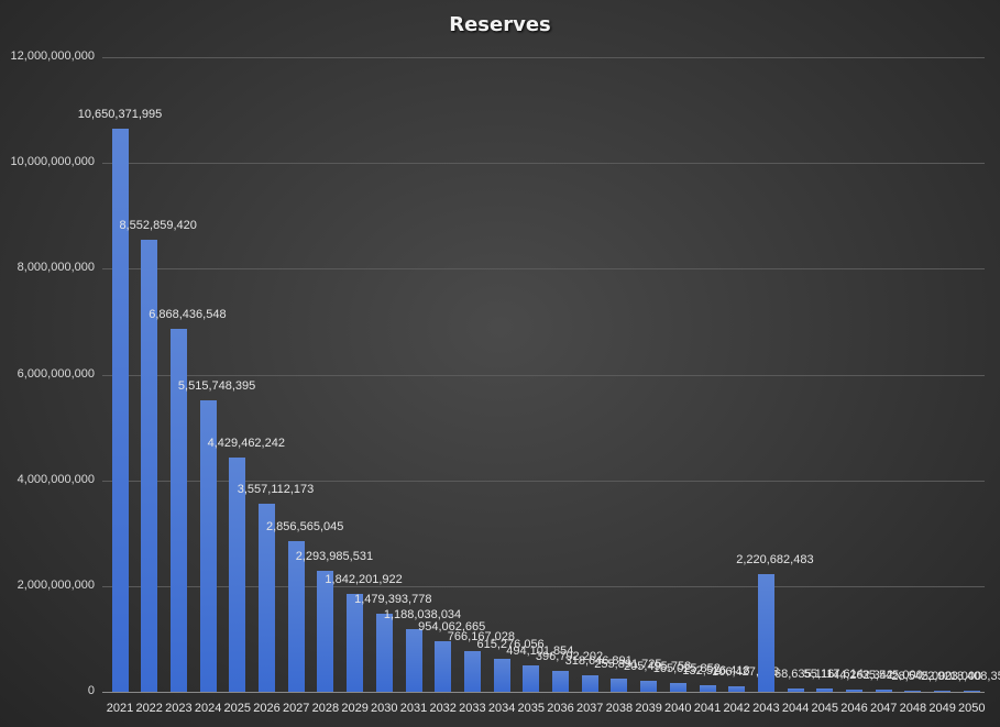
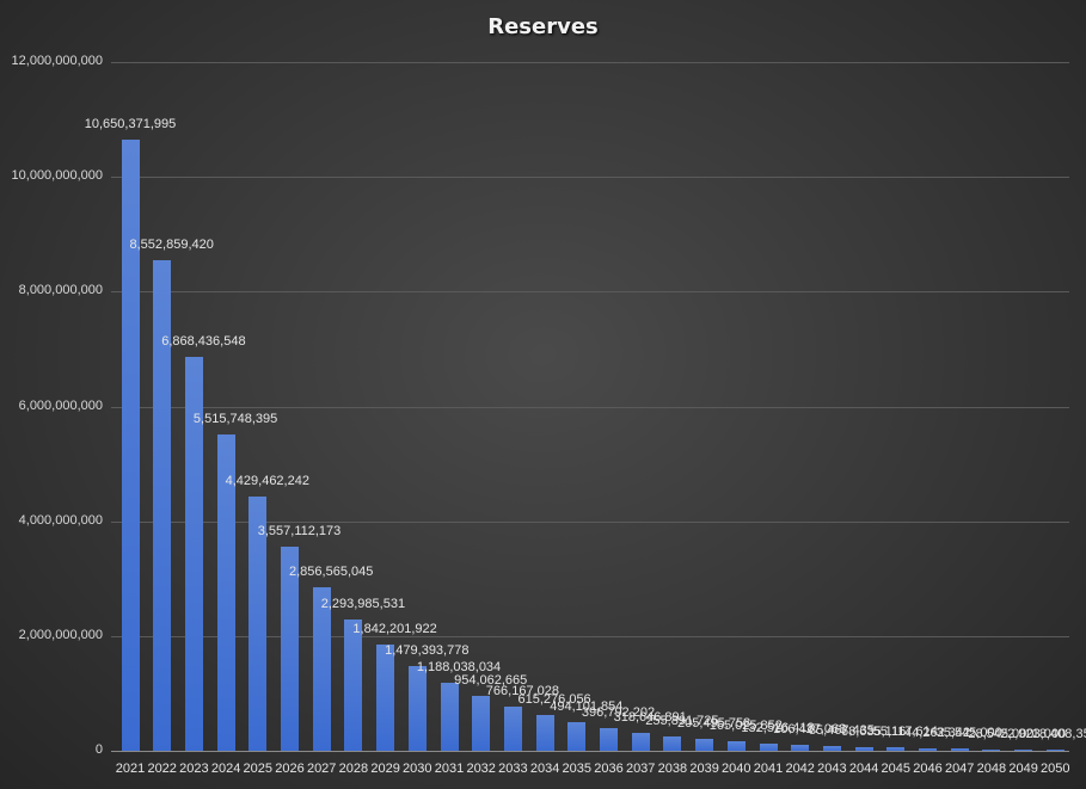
2043: 2,220,682,483 -> 85,467,435
